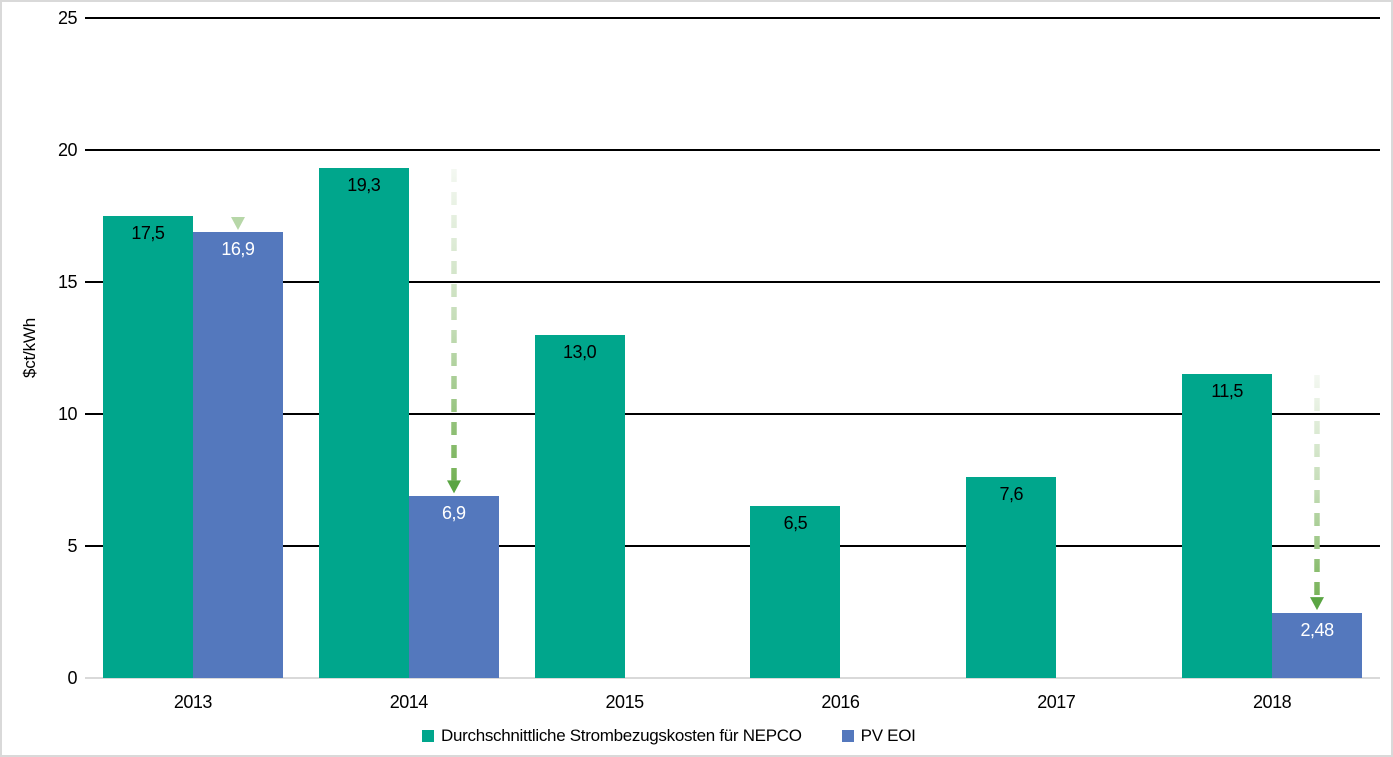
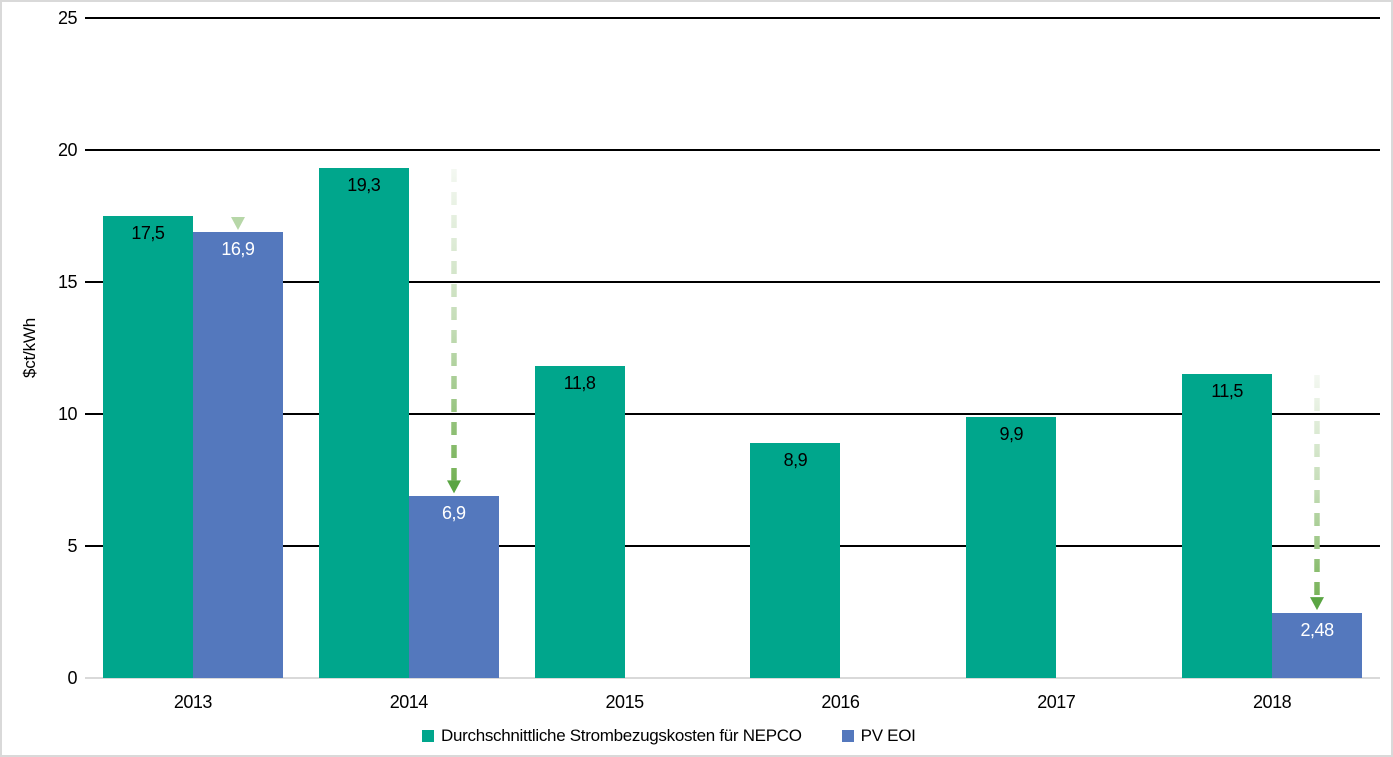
Durchschnittliche Strombezugskosten für NEPCO/2015: 13,0 -> 11,8
Durchschnittliche Strombezugskosten für NEPCO/2016: 6,5 -> 8,9
Durchschnittliche Strombezugskosten für NEPCO/2017: 7,6 -> 9,9
